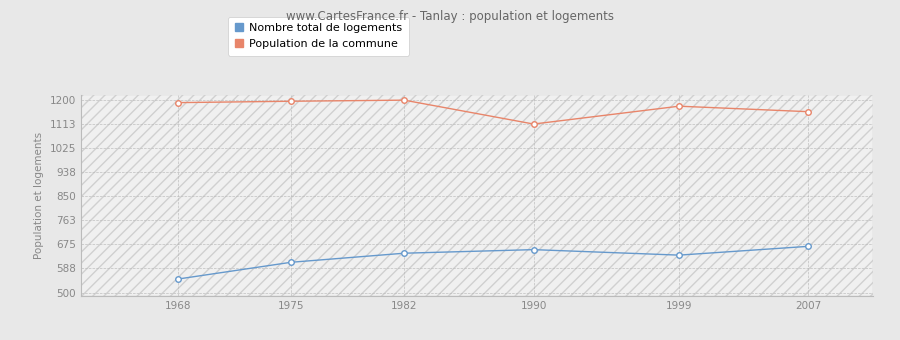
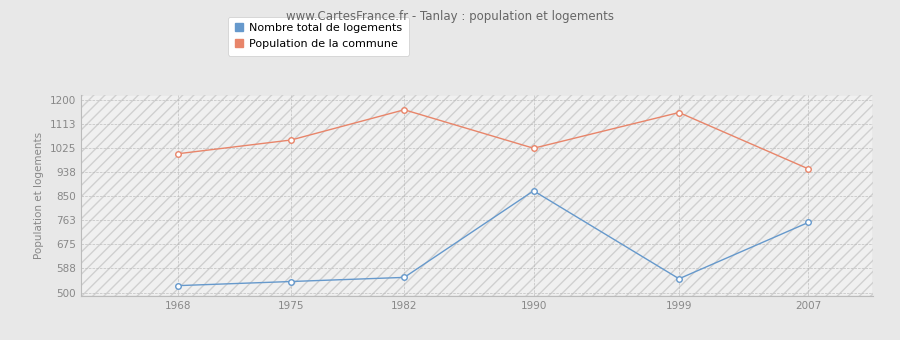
Nombre total de logements/1968: 549 -> 525
Population de la commune/1968: 1191 -> 1005
Nombre total de logements/1975: 610 -> 540
Population de la commune/1975: 1196 -> 1055
Nombre total de logements/1982: 643 -> 555
Population de la commune/1982: 1200 -> 1165
Nombre total de logements/1990: 656 -> 870
Population de la commune/1990: 1113 -> 1025
Nombre total de logements/1999: 636 -> 550
Population de la commune/1999: 1178 -> 1155
Nombre total de logements/2007: 668 -> 755
Population de la commune/2007: 1158 -> 950
